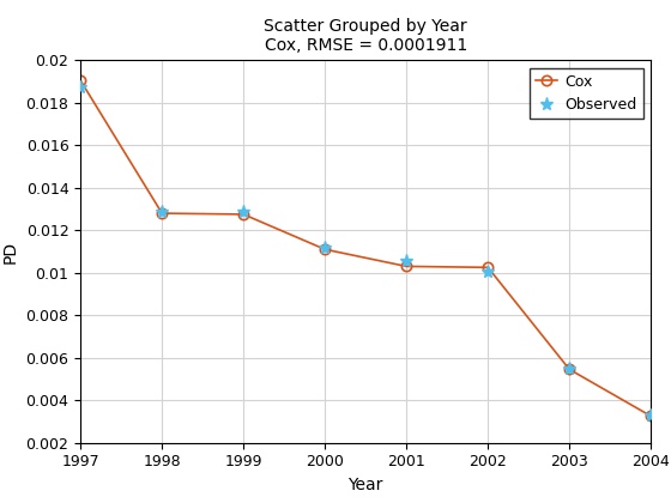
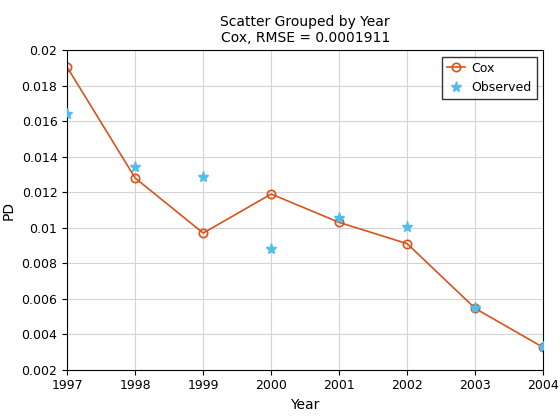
Observed/1997: 0.0187 -> 0.0164
Observed/1998: 0.0129 -> 0.0134
Cox/1999: 0.0127 -> 0.0097
Observed/2000: 0.0112 -> 0.0088
Cox/2000: 0.0111 -> 0.0119
Cox/2002: 0.0103 -> 0.0091
